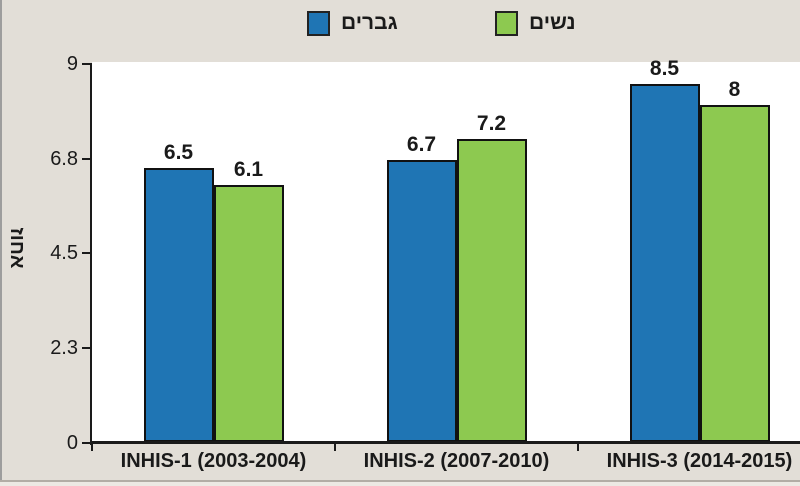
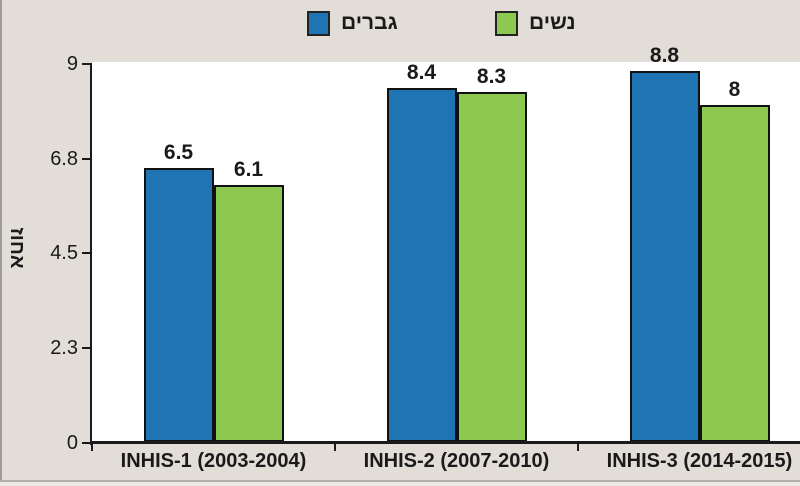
גברים/INHIS-2 (2007-2010): 6.7 -> 8.4
נשים/INHIS-2 (2007-2010): 7.2 -> 8.3
גברים/INHIS-3 (2014-2015): 8.5 -> 8.8
